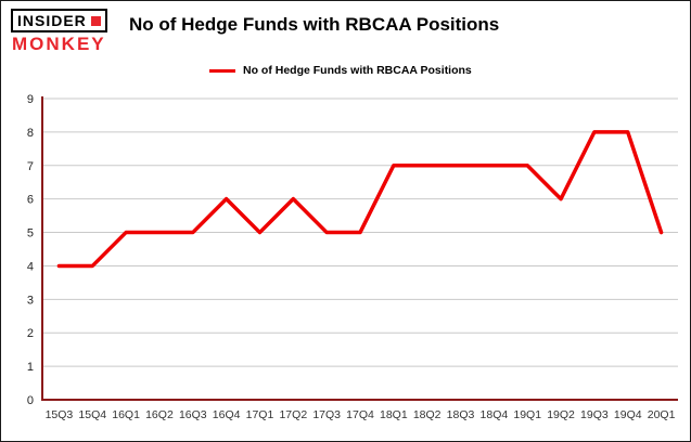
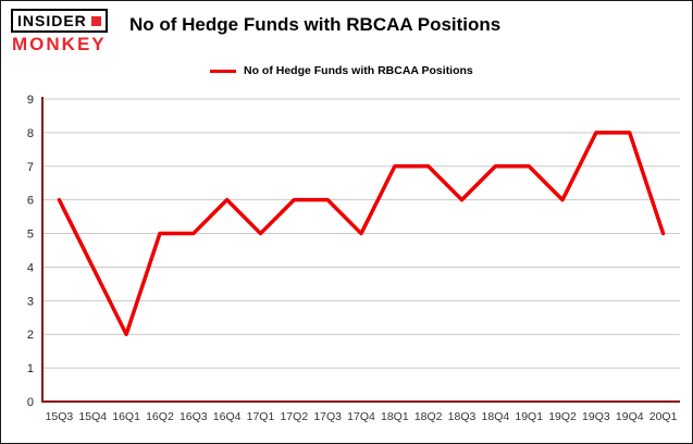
15Q3: 4 -> 6
16Q1: 5 -> 2
17Q3: 5 -> 6
18Q3: 7 -> 6
